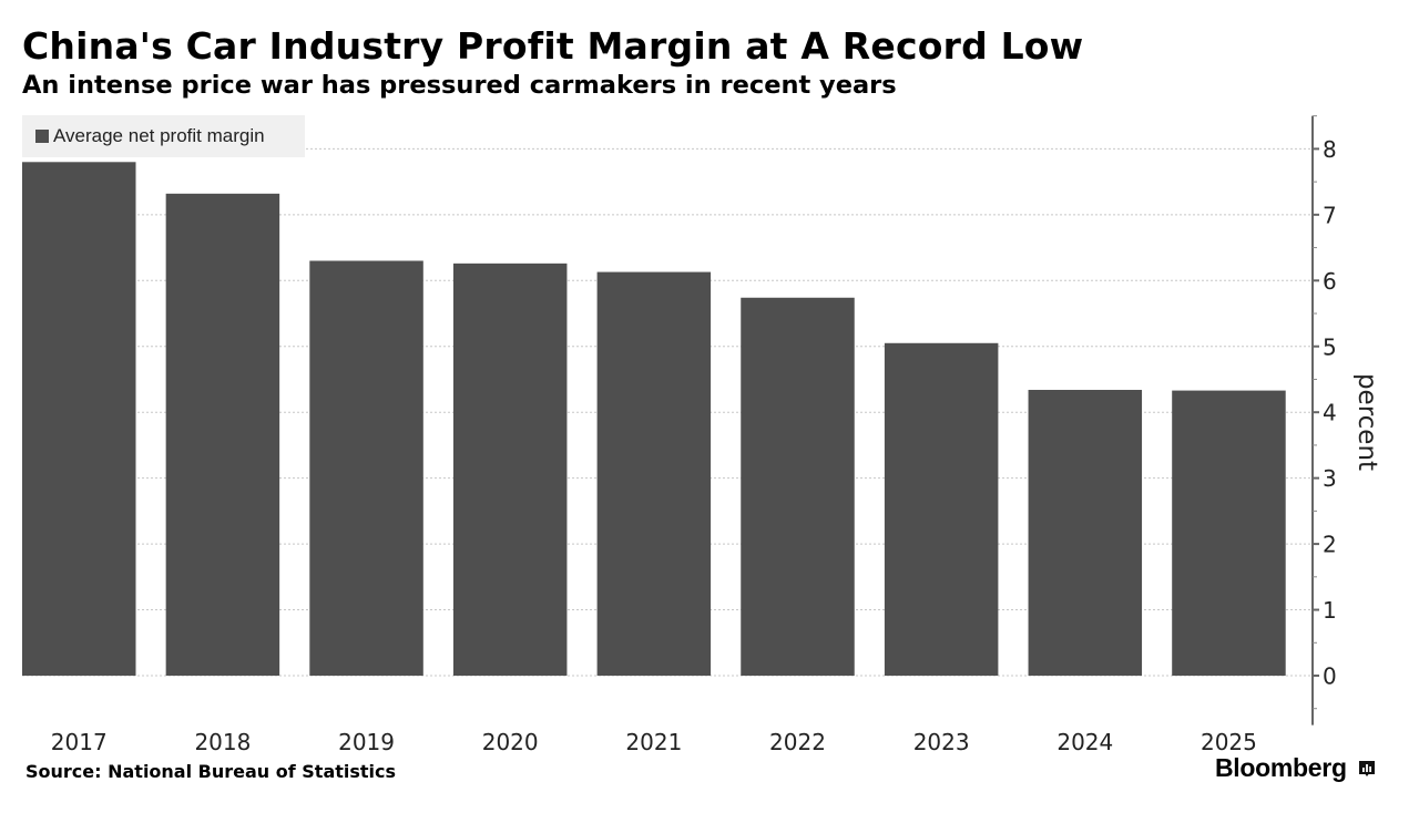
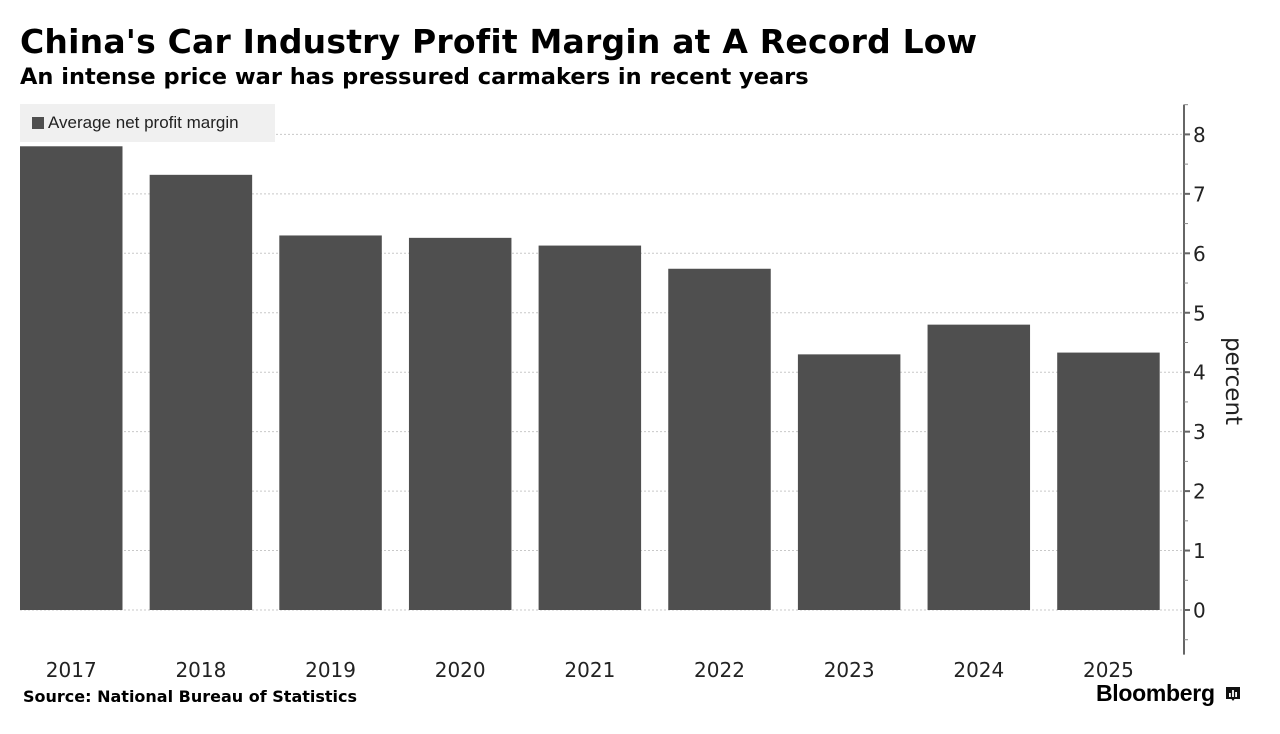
2023: 5.0 -> 4.3
2024: 4.3 -> 4.8
